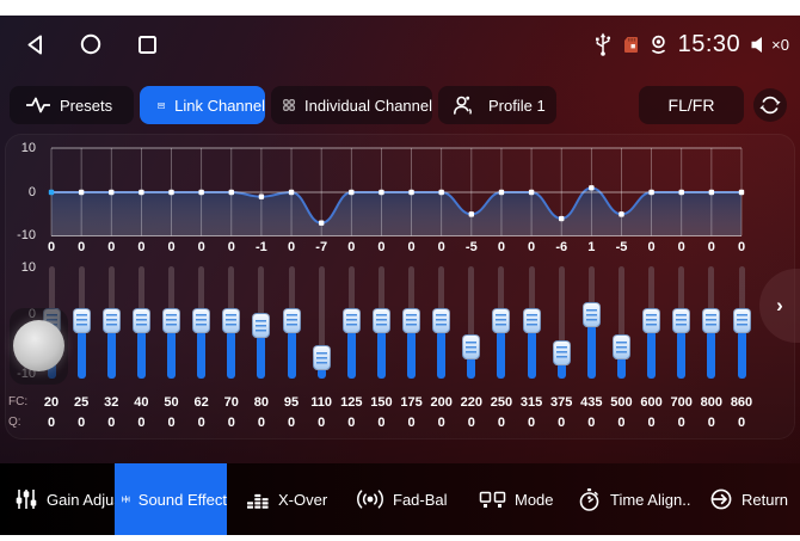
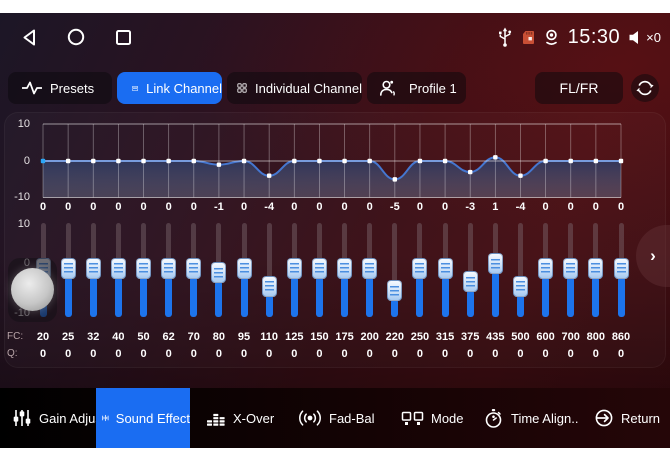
110: -7 -> -4
375: -6 -> -3
500: -5 -> -4
